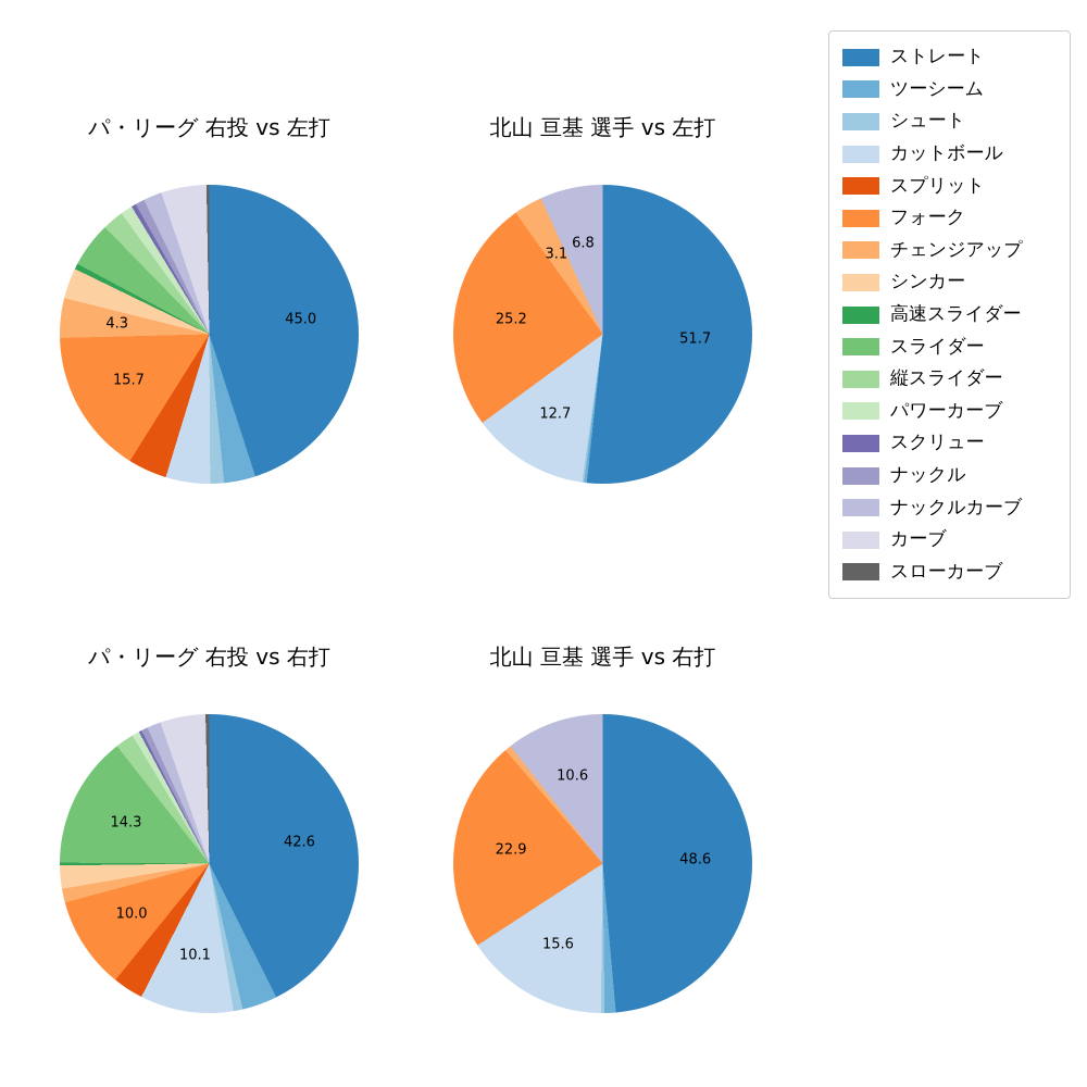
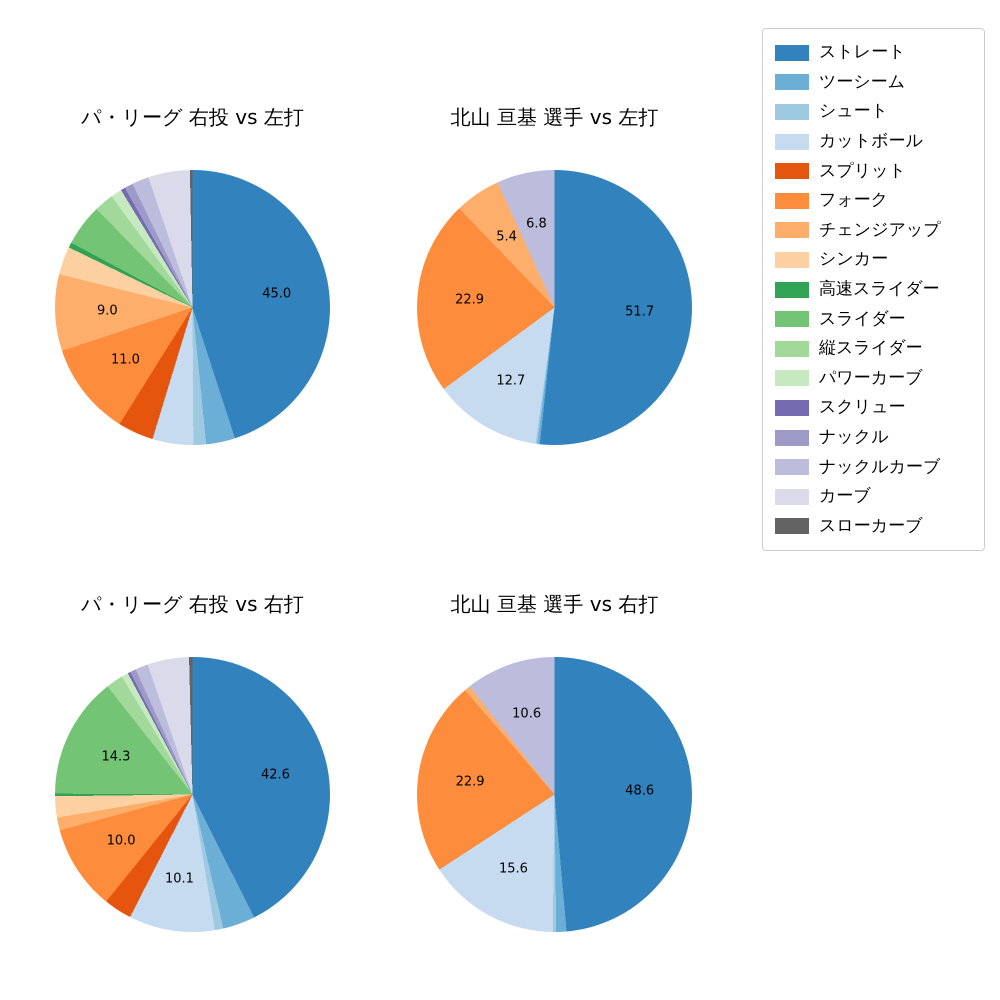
パ・リーグ 右投 vs 左打/フォーク: 15.7 -> 11.0
パ・リーグ 右投 vs 左打/チェンジアップ: 4.3 -> 9.0
北山 亘基 選手 vs 左打/フォーク: 25.2 -> 22.9
北山 亘基 選手 vs 左打/チェンジアップ: 3.1 -> 5.4
